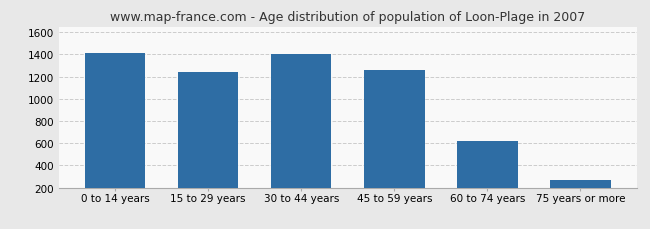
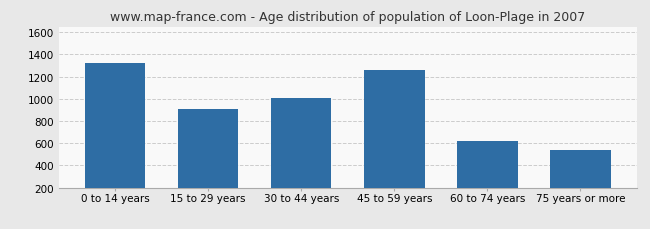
0 to 14 years: 1420 -> 1320
15 to 29 years: 1240 -> 910
30 to 44 years: 1400 -> 1010
75 years or more: 260 -> 540
